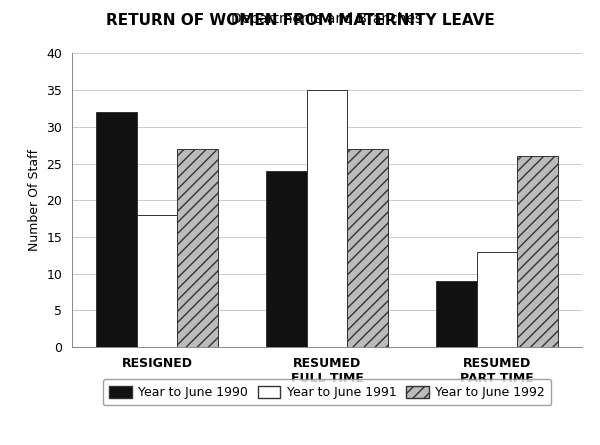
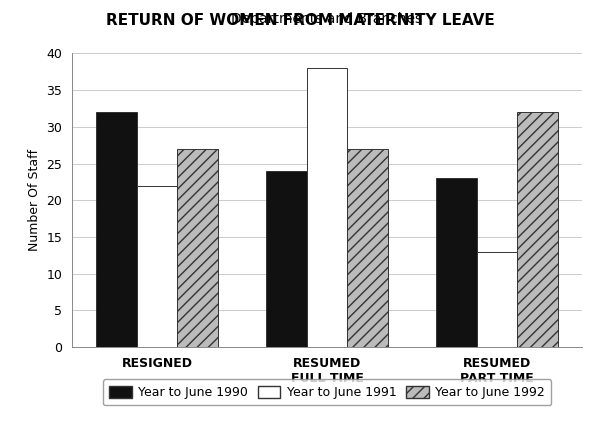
Year to June 1991/RESIGNED: 18 -> 22
Year to June 1991/RESUMED FULL TIME: 35 -> 38
Year to June 1990/RESUMED PART TIME: 9 -> 23
Year to June 1992/RESUMED PART TIME: 26 -> 32
